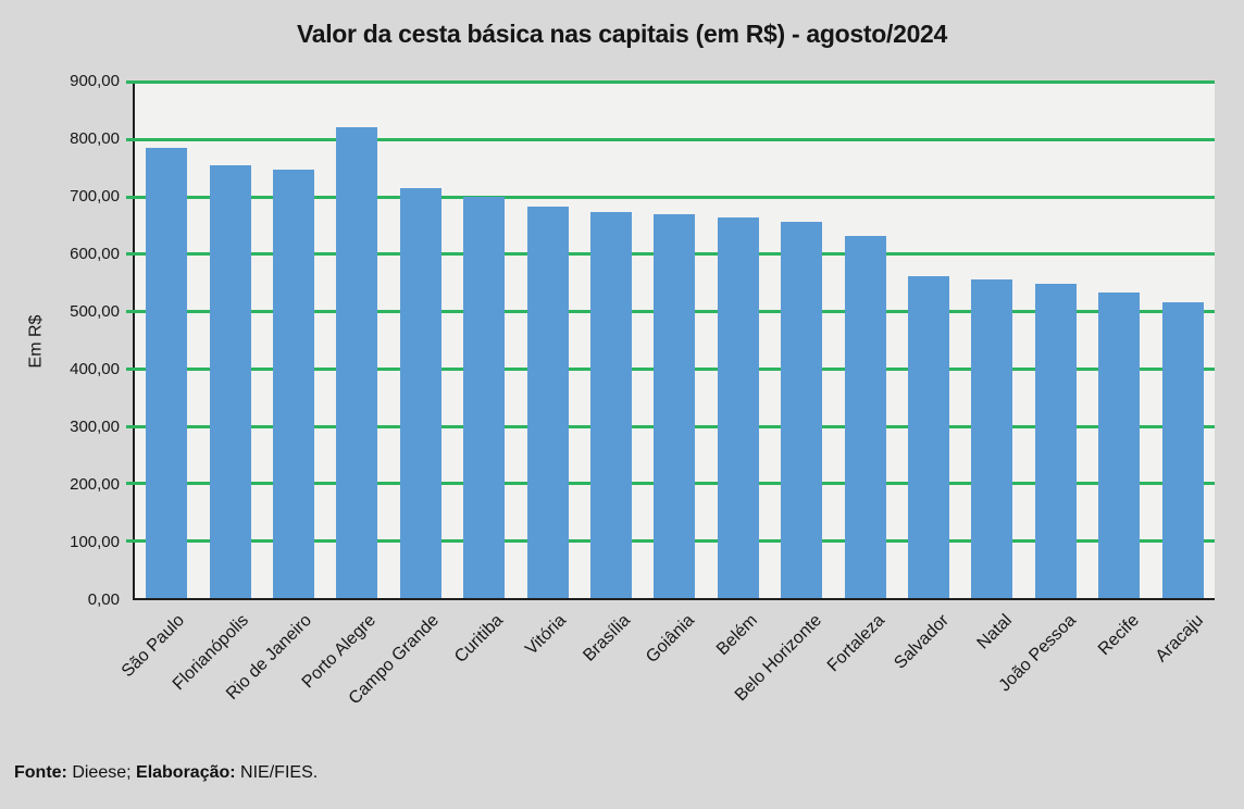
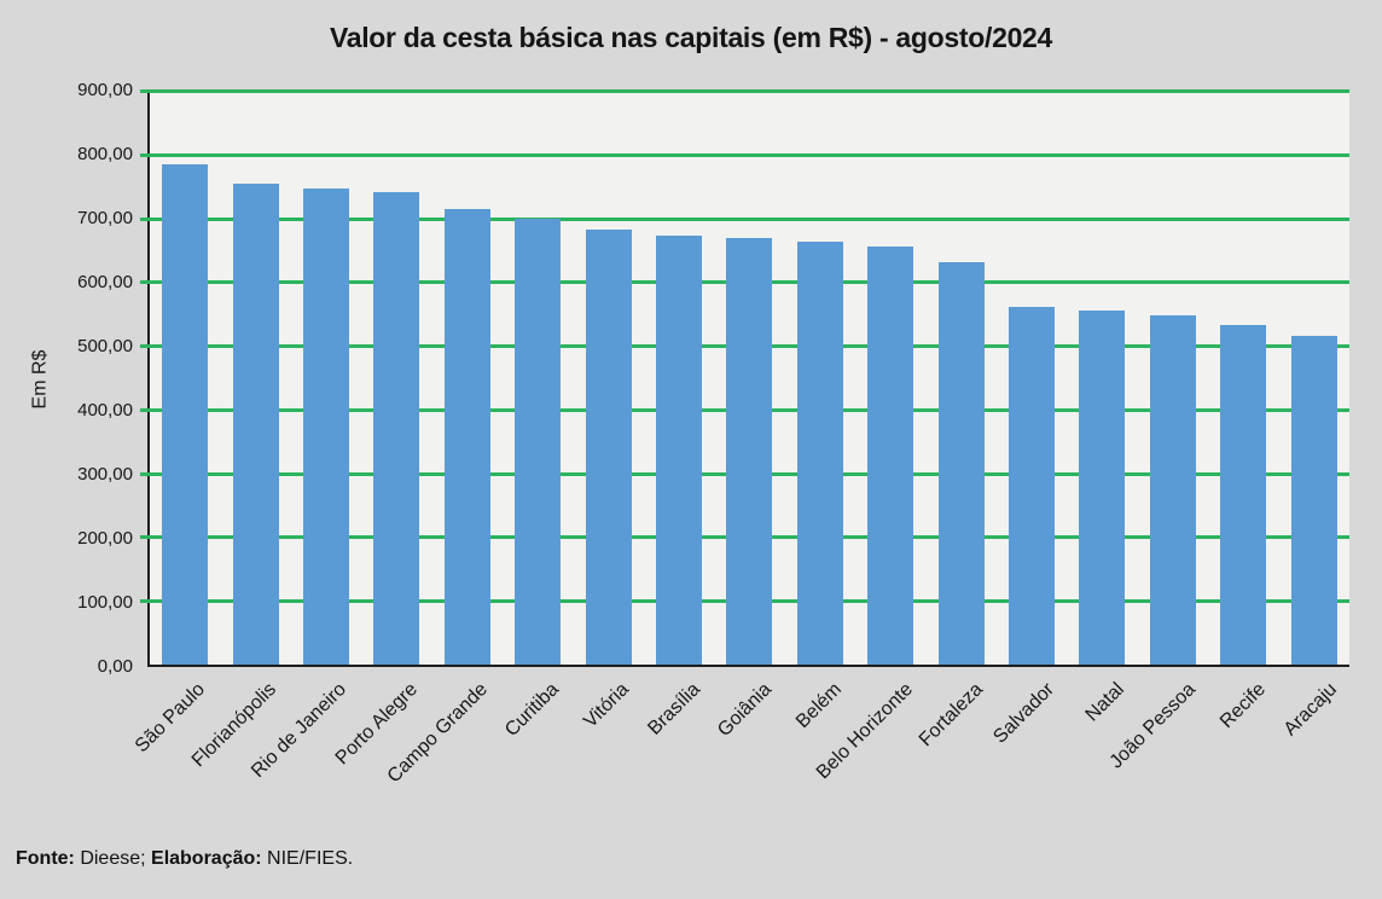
Porto Alegre: 820 -> 740
